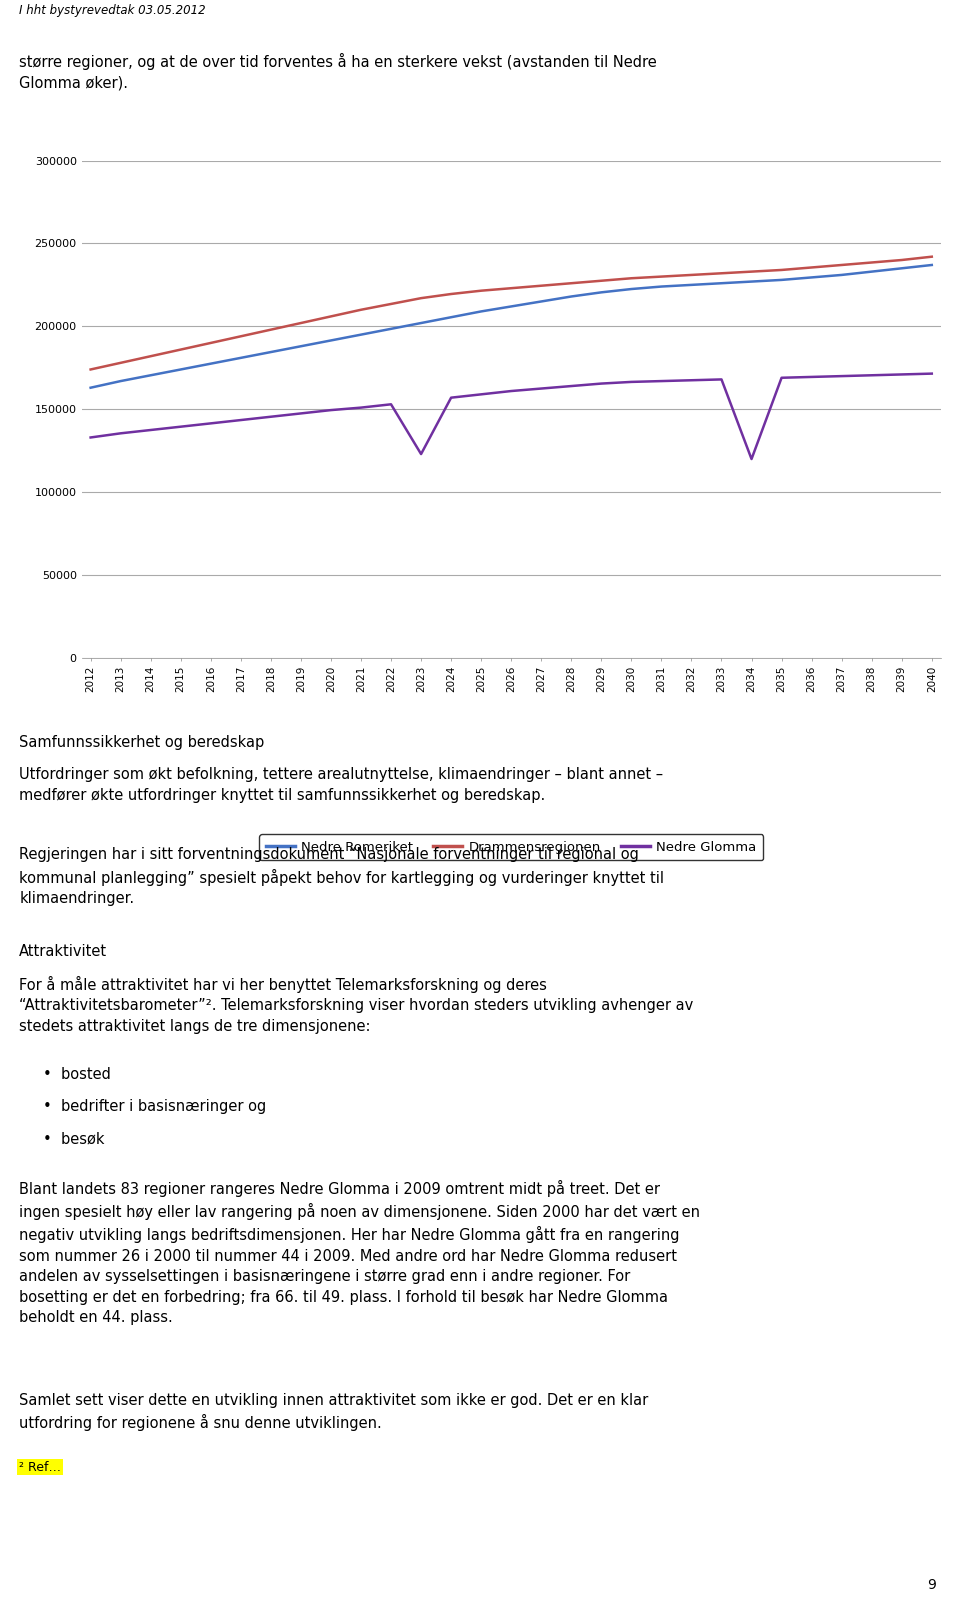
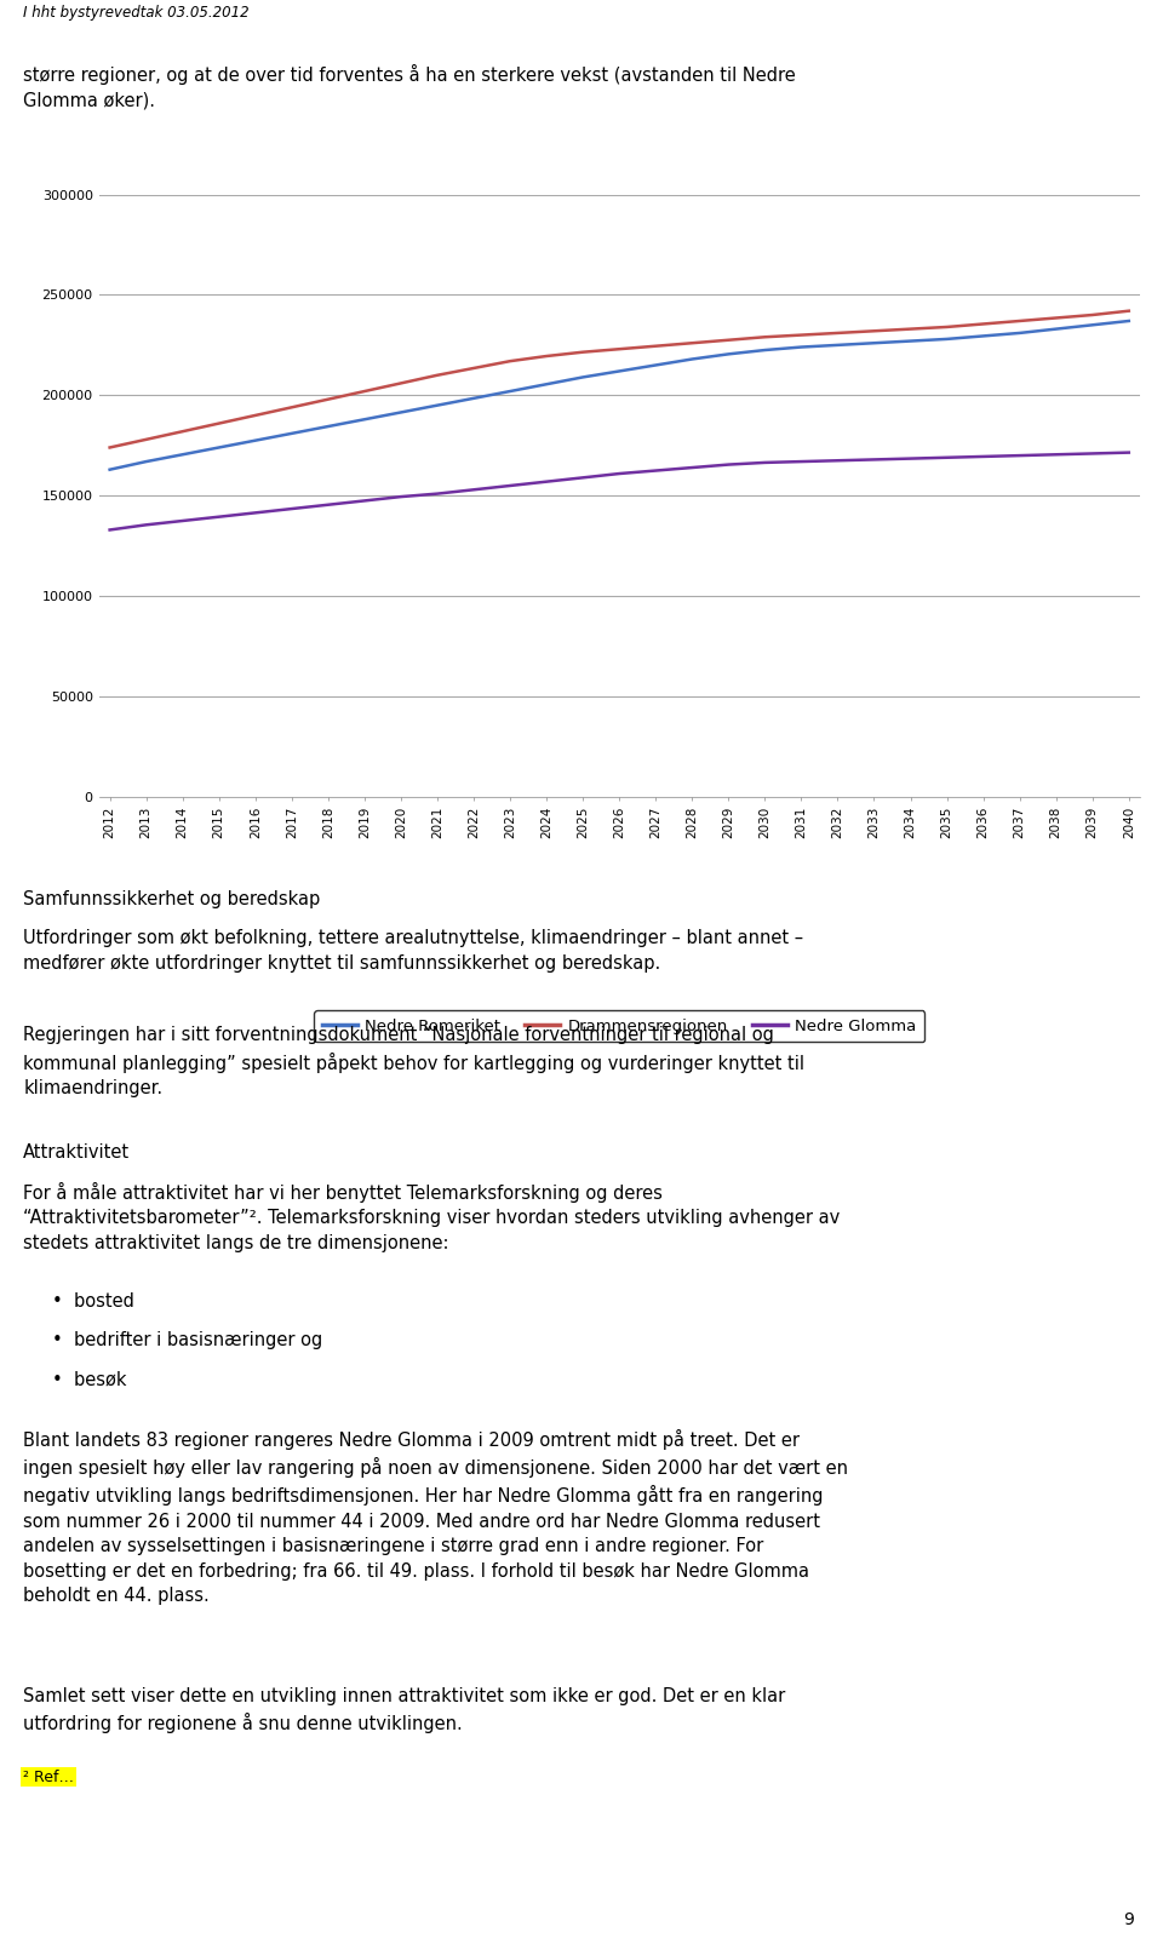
Nedre Glomma/2023: 123000 -> 155000
Nedre Glomma/2034: 120000 -> 168000
